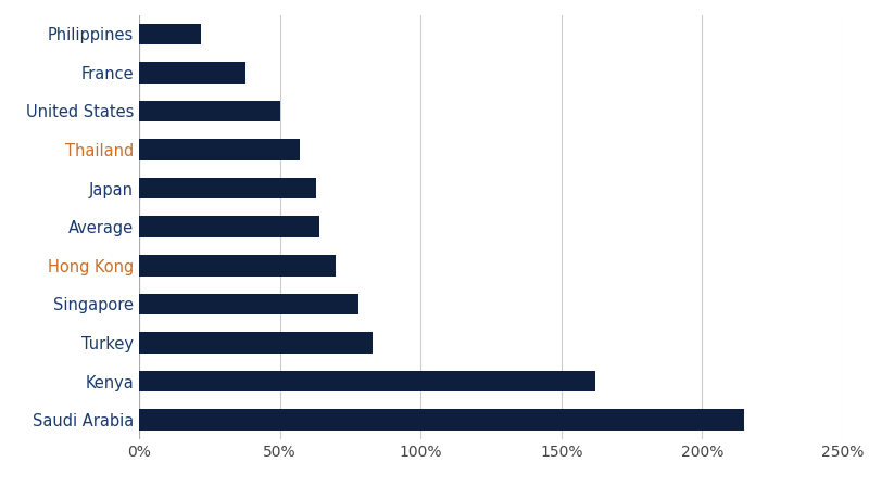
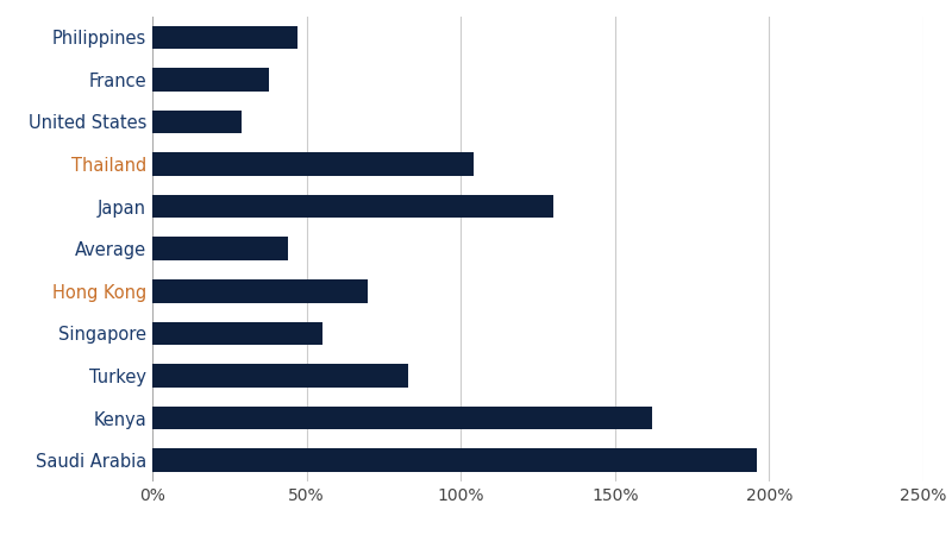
Philippines: 22% -> 47%
United States: 50% -> 29%
Thailand: 57% -> 104%
Japan: 63% -> 130%
Average: 64% -> 44%
Singapore: 78% -> 55%
Saudi Arabia: 215% -> 196%
